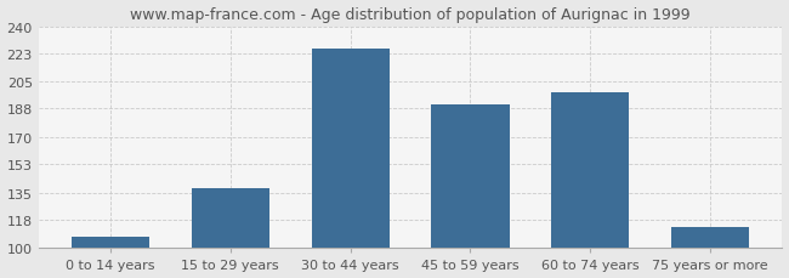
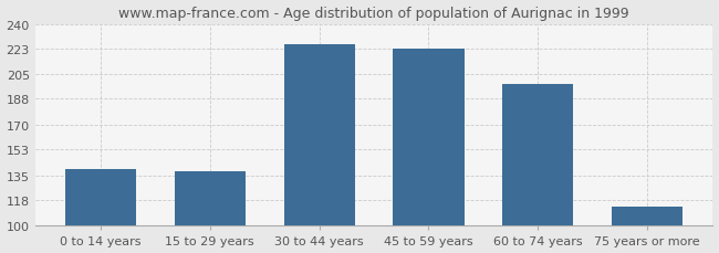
0 to 14 years: 107 -> 139
45 to 59 years: 191 -> 223
